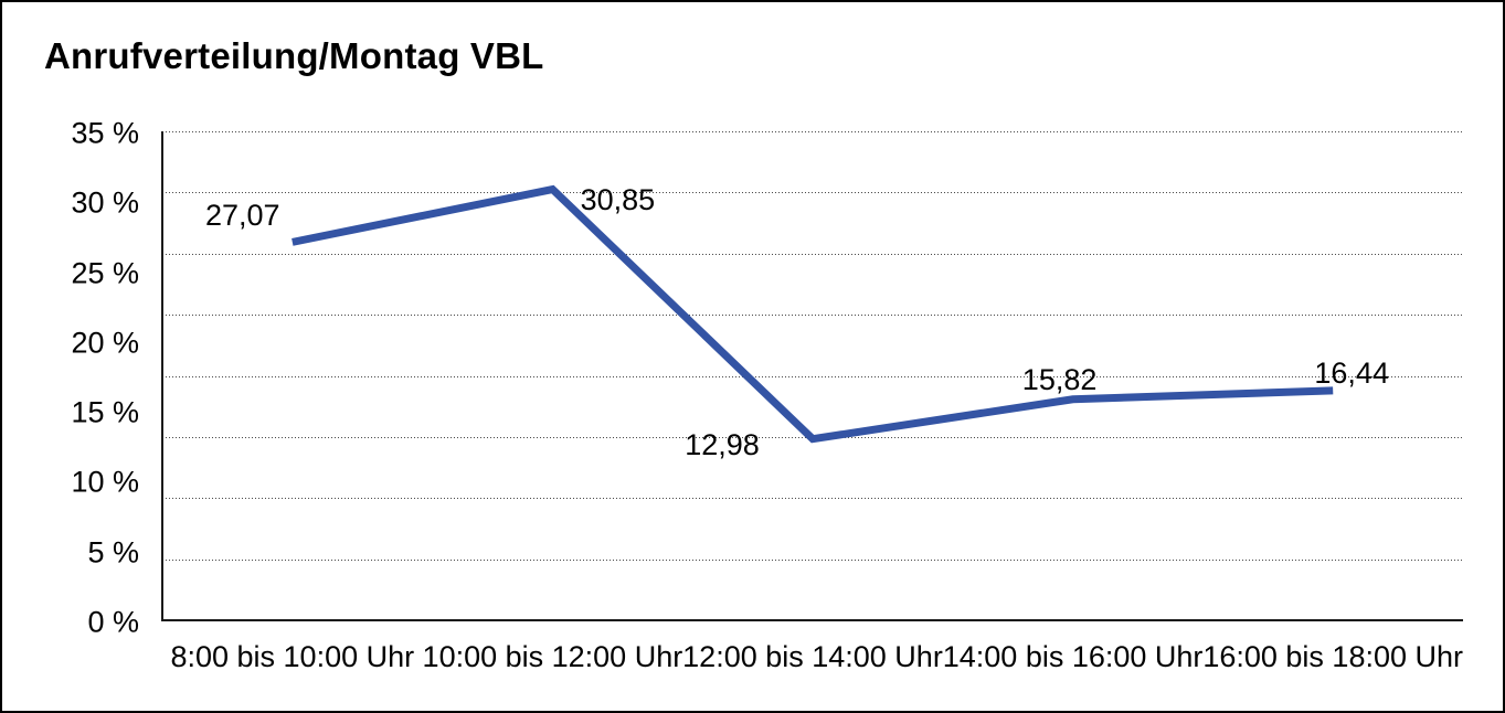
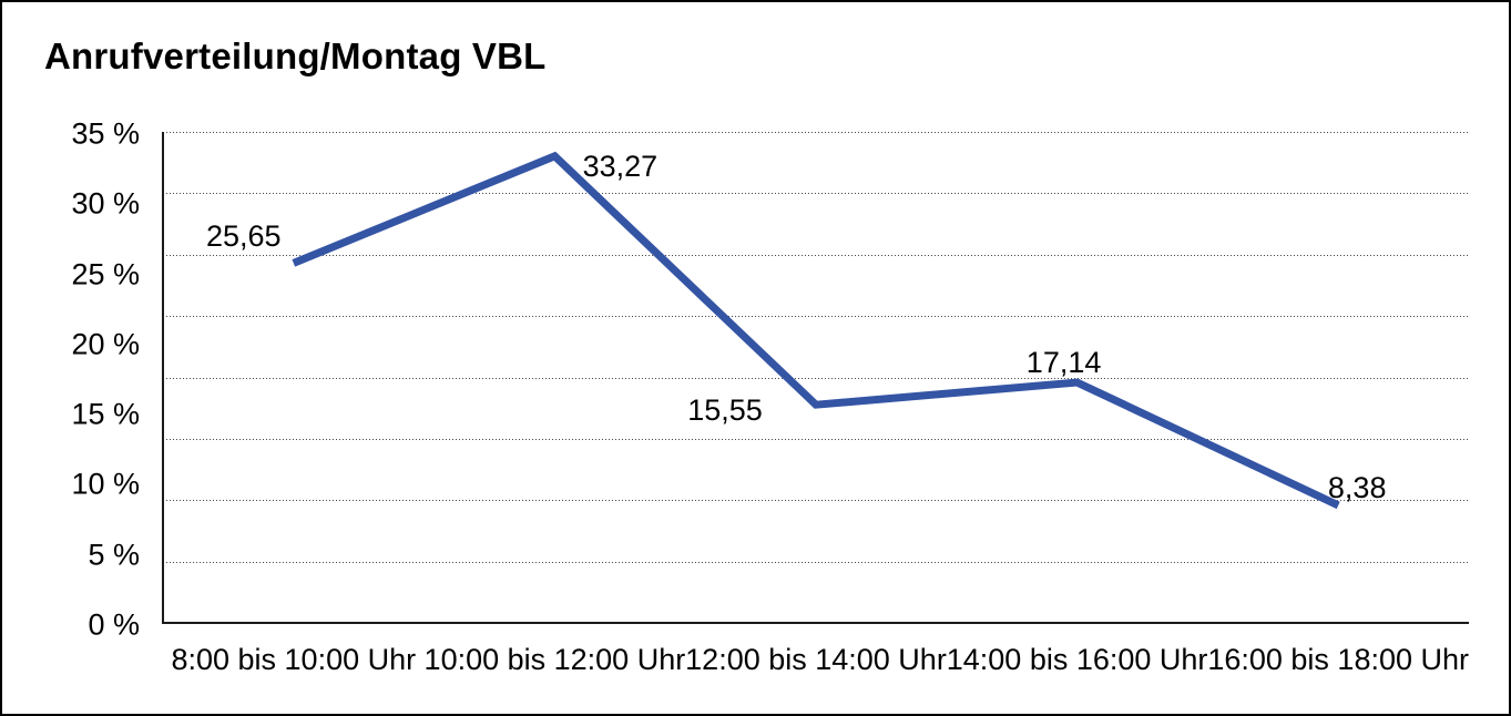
8:00 bis 10:00 Uhr: 27,07 -> 25,65
10:00 bis 12:00 Uhr: 30,85 -> 33,27
12:00 bis 14:00 Uhr: 12,98 -> 15,55
14:00 bis 16:00 Uhr: 15,82 -> 17,14
16:00 bis 18:00 Uhr: 16,44 -> 8,38
